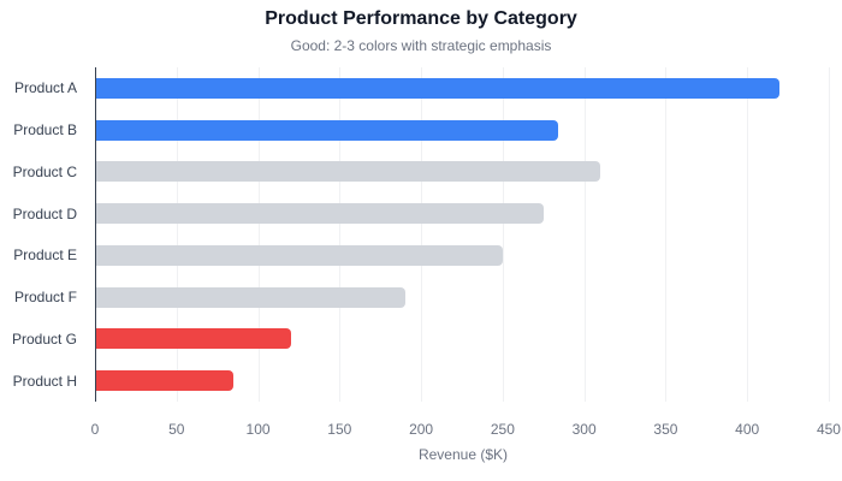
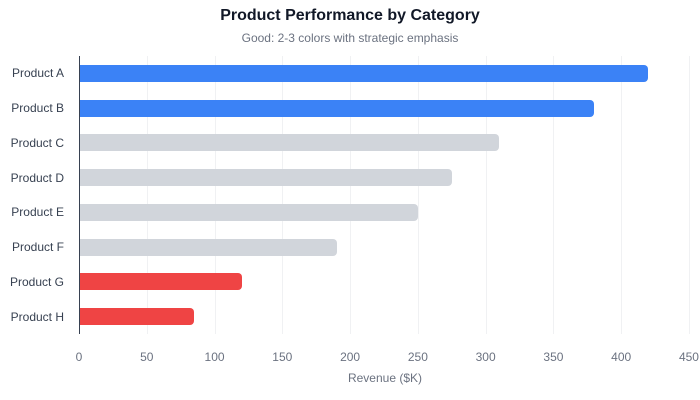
Product B: 284 -> 380
